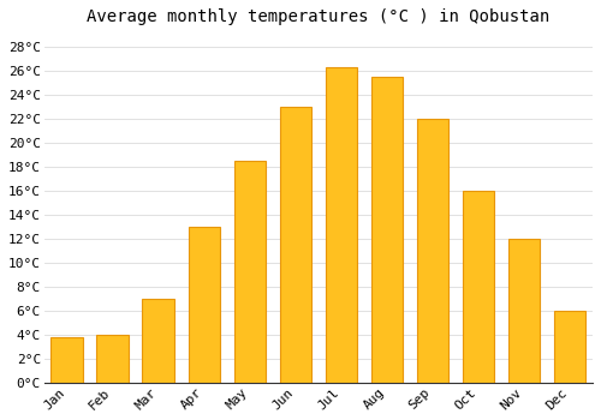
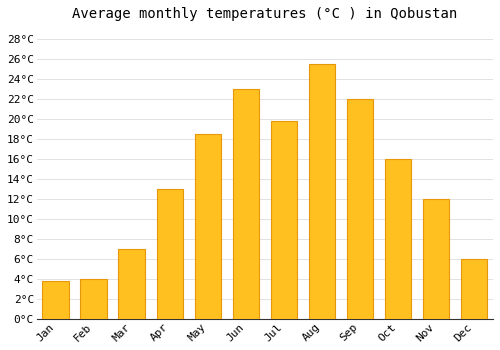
Jul: 26.3°C -> 19.8°C
